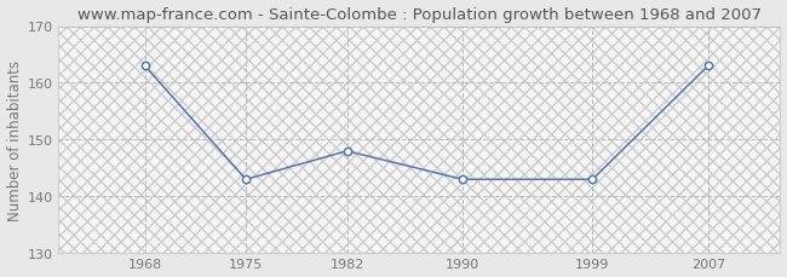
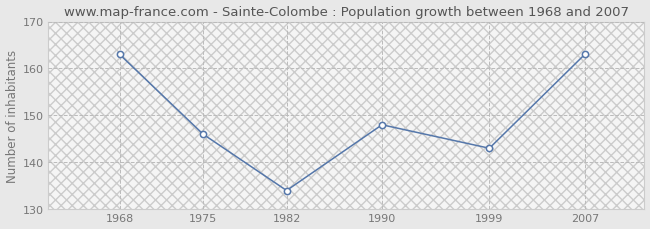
1975: 143 -> 146
1982: 148 -> 134
1990: 143 -> 148
